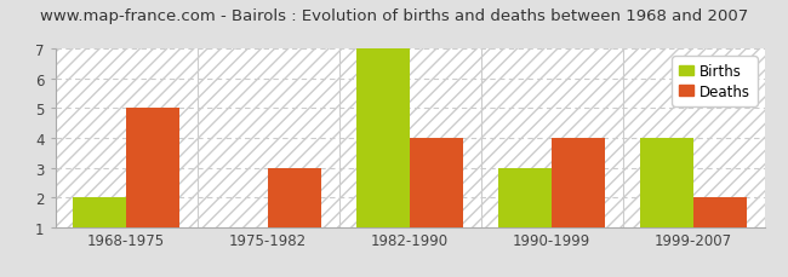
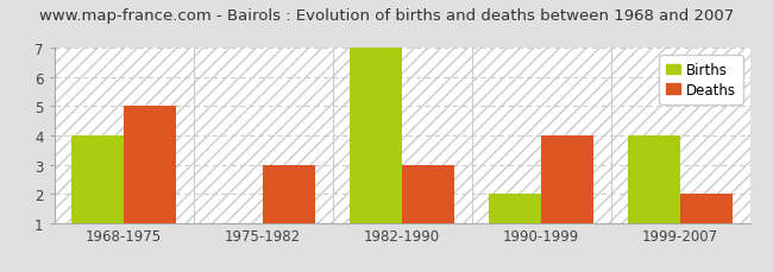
Births/1968-1975: 2 -> 4
Deaths/1982-1990: 4 -> 3
Births/1990-1999: 3 -> 2
